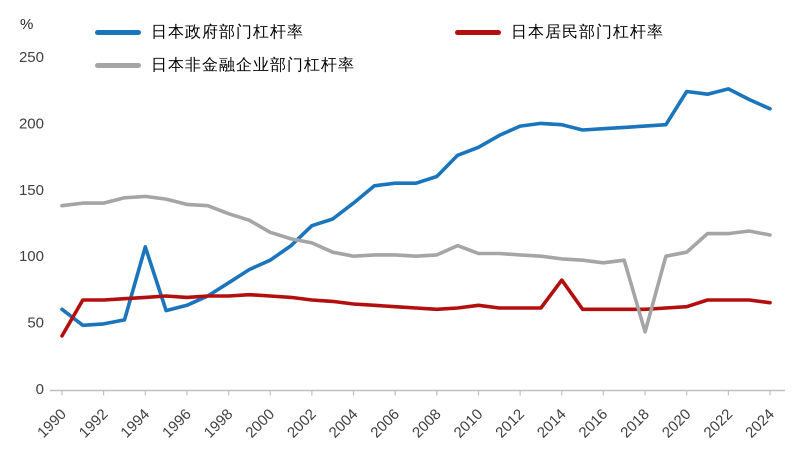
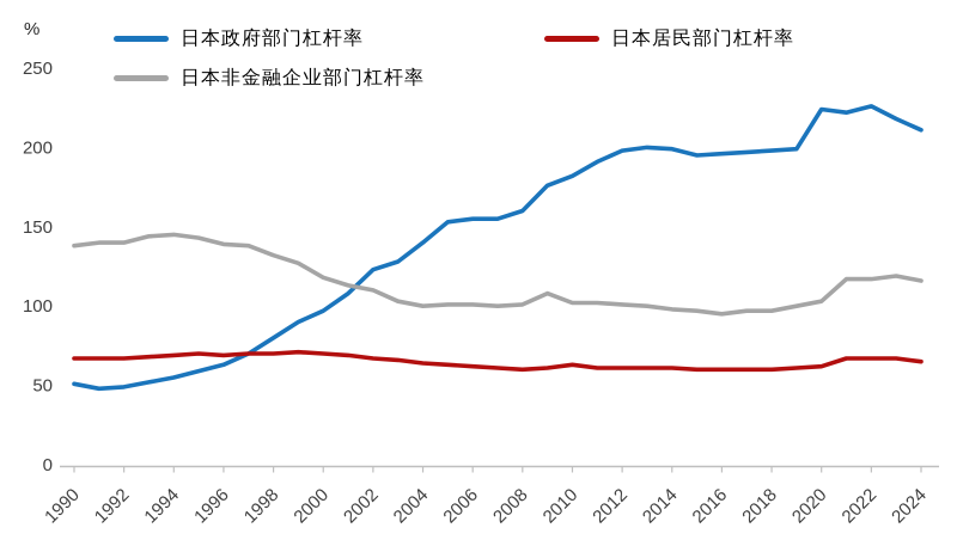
日本政府部门杠杆率/1990: 60 -> 51
日本居民部门杠杆率/1990: 40 -> 67
日本政府部门杠杆率/1994: 107 -> 55
日本居民部门杠杆率/2014: 82 -> 61
日本非金融企业部门杠杆率/2018: 43 -> 97
